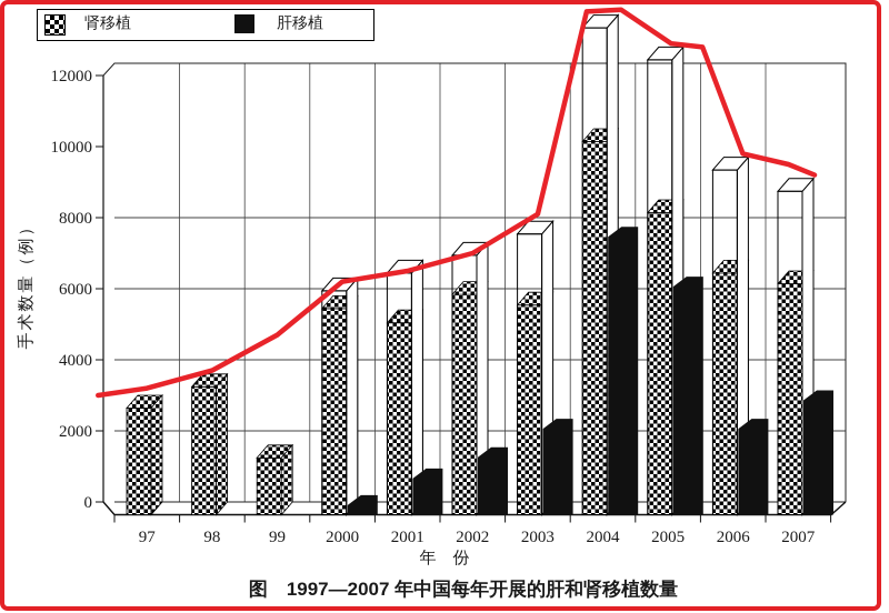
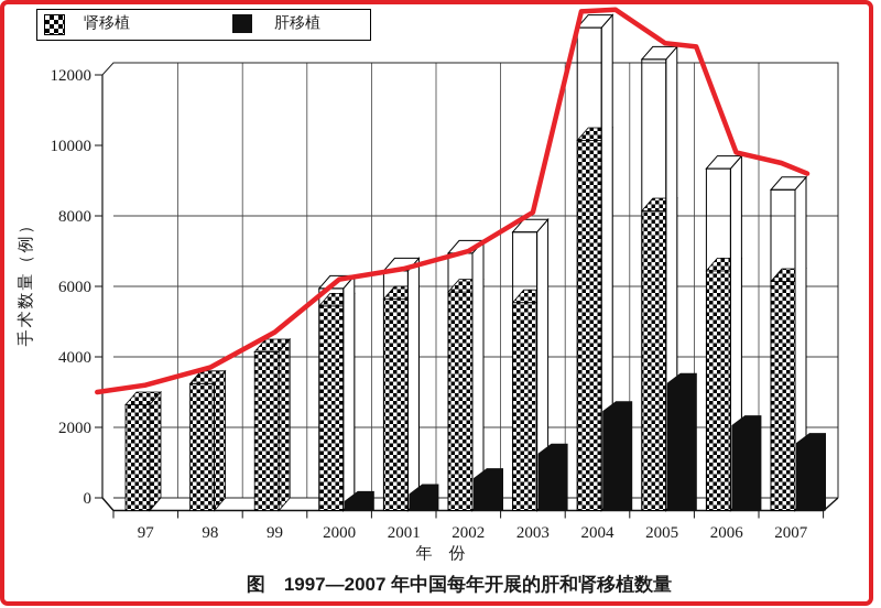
肾移植/99: 1600 -> 4500
肾移植/2001: 5400 -> 6000
肝移植/2001: 1300 -> 800
肝移植/2002: 1900 -> 1200
肝移植/2003: 2700 -> 1900
肝移植/2004: 8100 -> 3100
肝移植/2005: 6700 -> 3900
肝移植/2007: 3500 -> 2200
